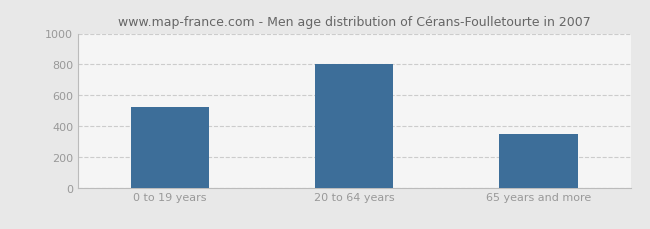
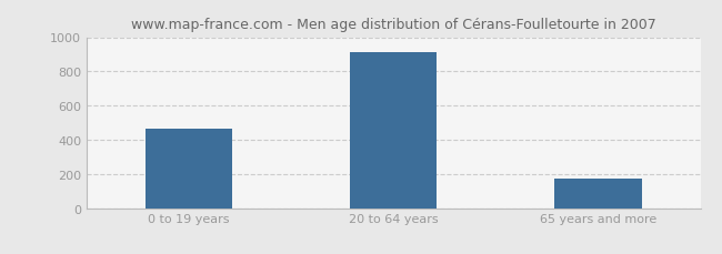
0 to 19 years: 520 -> 470
20 to 64 years: 800 -> 910
65 years and more: 350 -> 170
